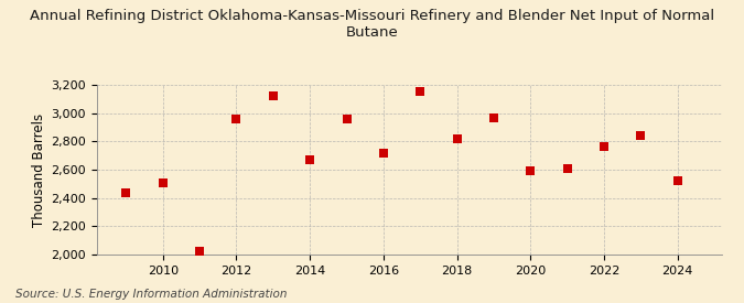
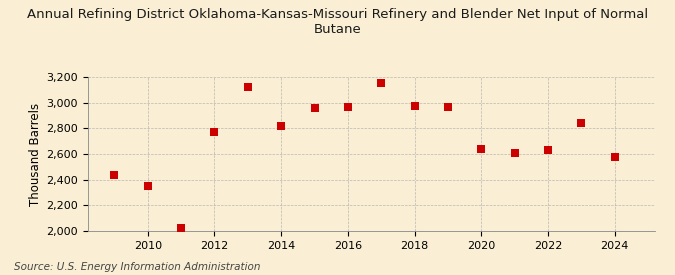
2010: 2,510 -> 2,350
2012: 2,960 -> 2,780
2014: 2,670 -> 2,820
2016: 2,720 -> 2,970
2018: 2,820 -> 2,980
2020: 2,590 -> 2,640
2022: 2,760 -> 2,640
2024: 2,520 -> 2,580
